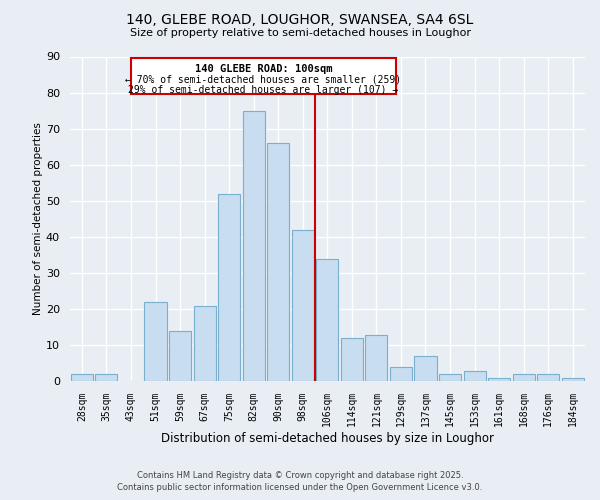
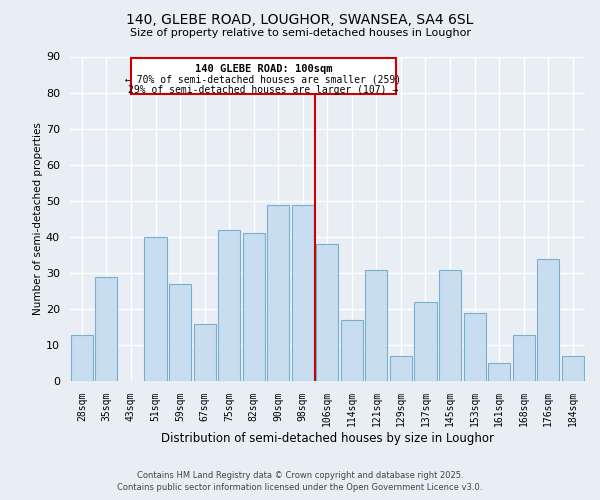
28sqm: 2 -> 13
35sqm: 2 -> 29
51sqm: 22 -> 40
59sqm: 14 -> 27
67sqm: 21 -> 16
75sqm: 52 -> 42
82sqm: 75 -> 41
90sqm: 66 -> 49
98sqm: 42 -> 49
106sqm: 34 -> 38
114sqm: 12 -> 17
121sqm: 13 -> 31
129sqm: 4 -> 7
137sqm: 7 -> 22
145sqm: 2 -> 31
153sqm: 3 -> 19
161sqm: 1 -> 5
168sqm: 2 -> 13
176sqm: 2 -> 34
184sqm: 1 -> 7
